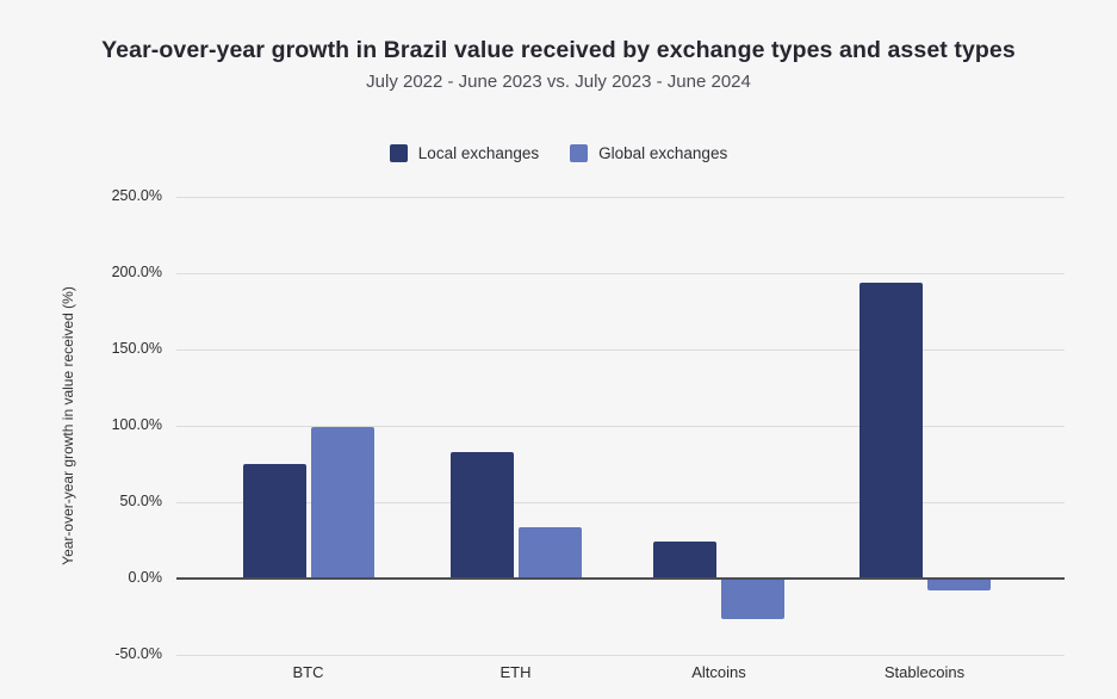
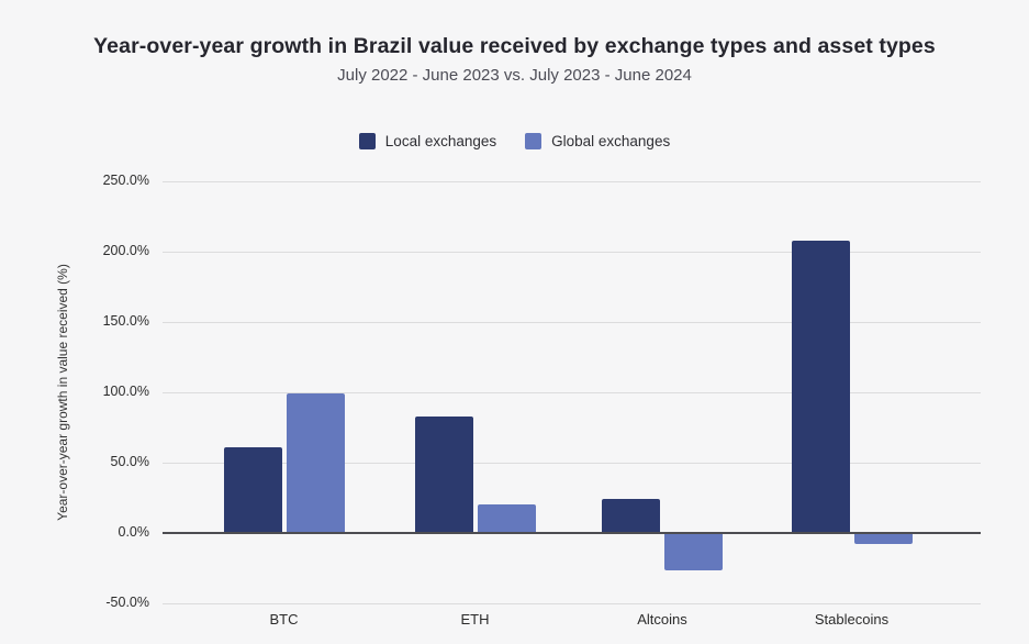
Local exchanges/BTC: 75% -> 61%
Global exchanges/ETH: 34% -> 20%
Local exchanges/Stablecoins: 194% -> 208%
